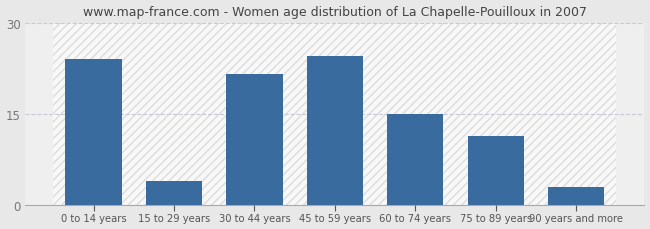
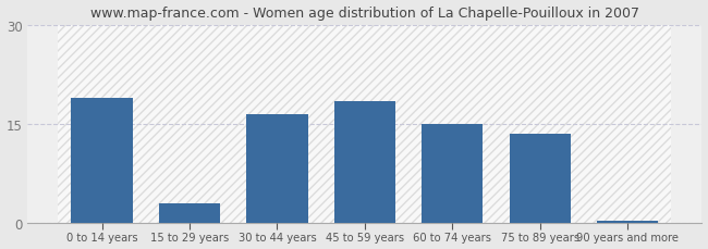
0 to 14 years: 24.0 -> 19.0
15 to 29 years: 4.0 -> 3.0
30 to 44 years: 21.6 -> 16.5
45 to 59 years: 24.6 -> 18.5
75 to 89 years: 11.4 -> 13.5
90 years and more: 3.0 -> 0.3
